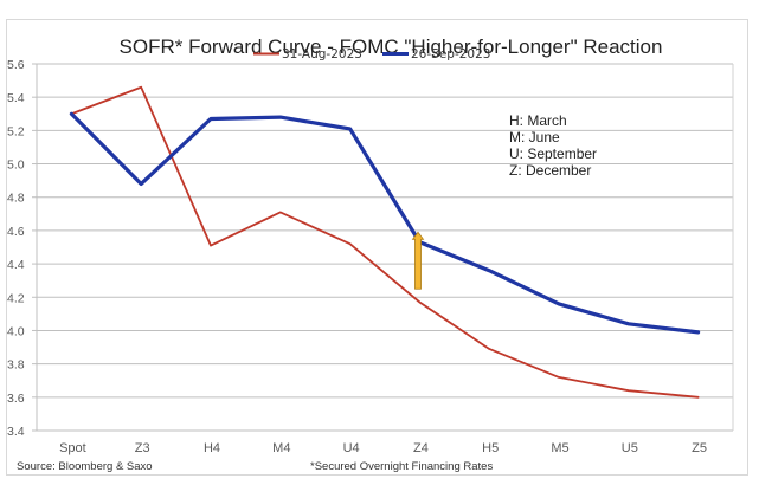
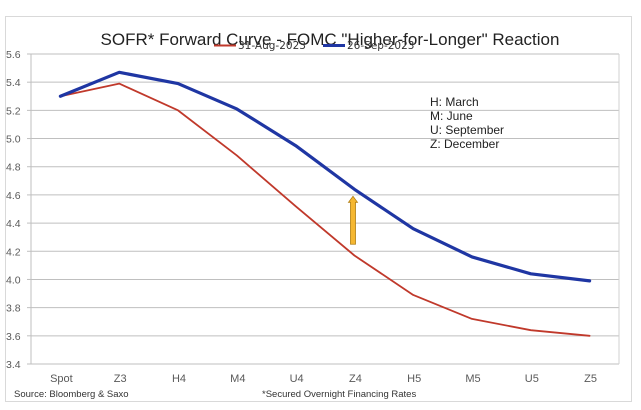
31-Aug-2023/Z3: 5.46 -> 5.39
26-Sep-2023/Z3: 4.88 -> 5.47
31-Aug-2023/H4: 4.51 -> 5.20
26-Sep-2023/H4: 5.27 -> 5.39
31-Aug-2023/M4: 4.71 -> 4.88
26-Sep-2023/M4: 5.28 -> 5.21
26-Sep-2023/U4: 5.21 -> 4.95
26-Sep-2023/Z4: 4.53 -> 4.64
